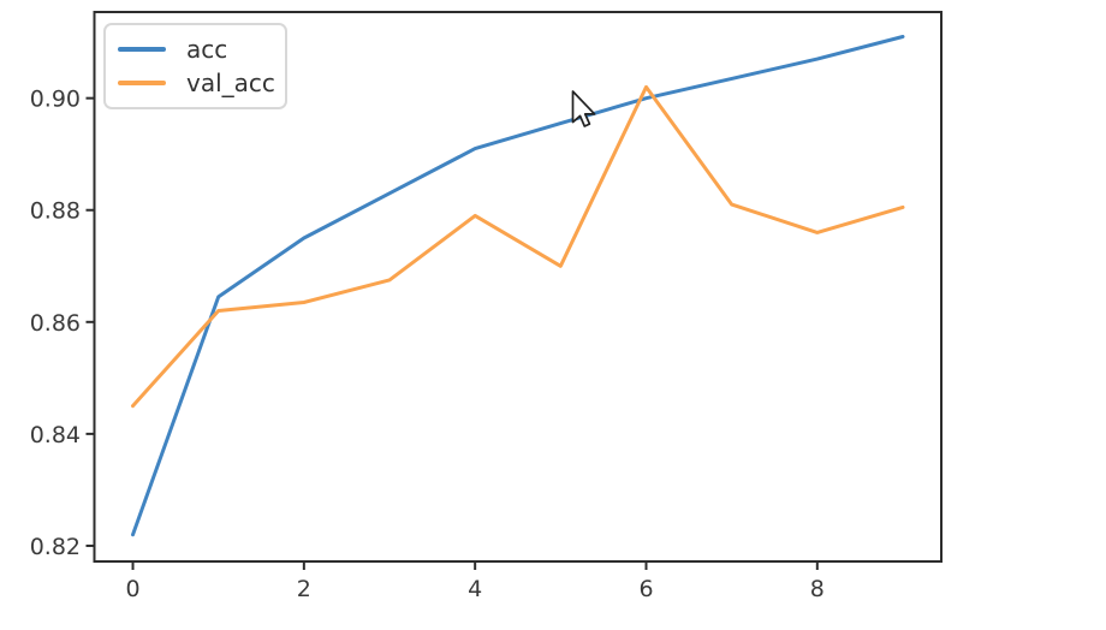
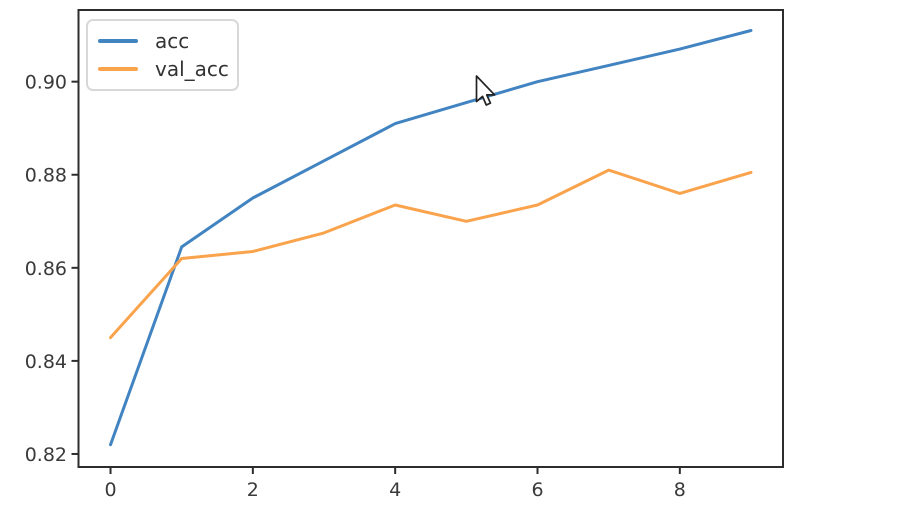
val_acc/4: 0.879 -> 0.874
val_acc/6: 0.902 -> 0.874
